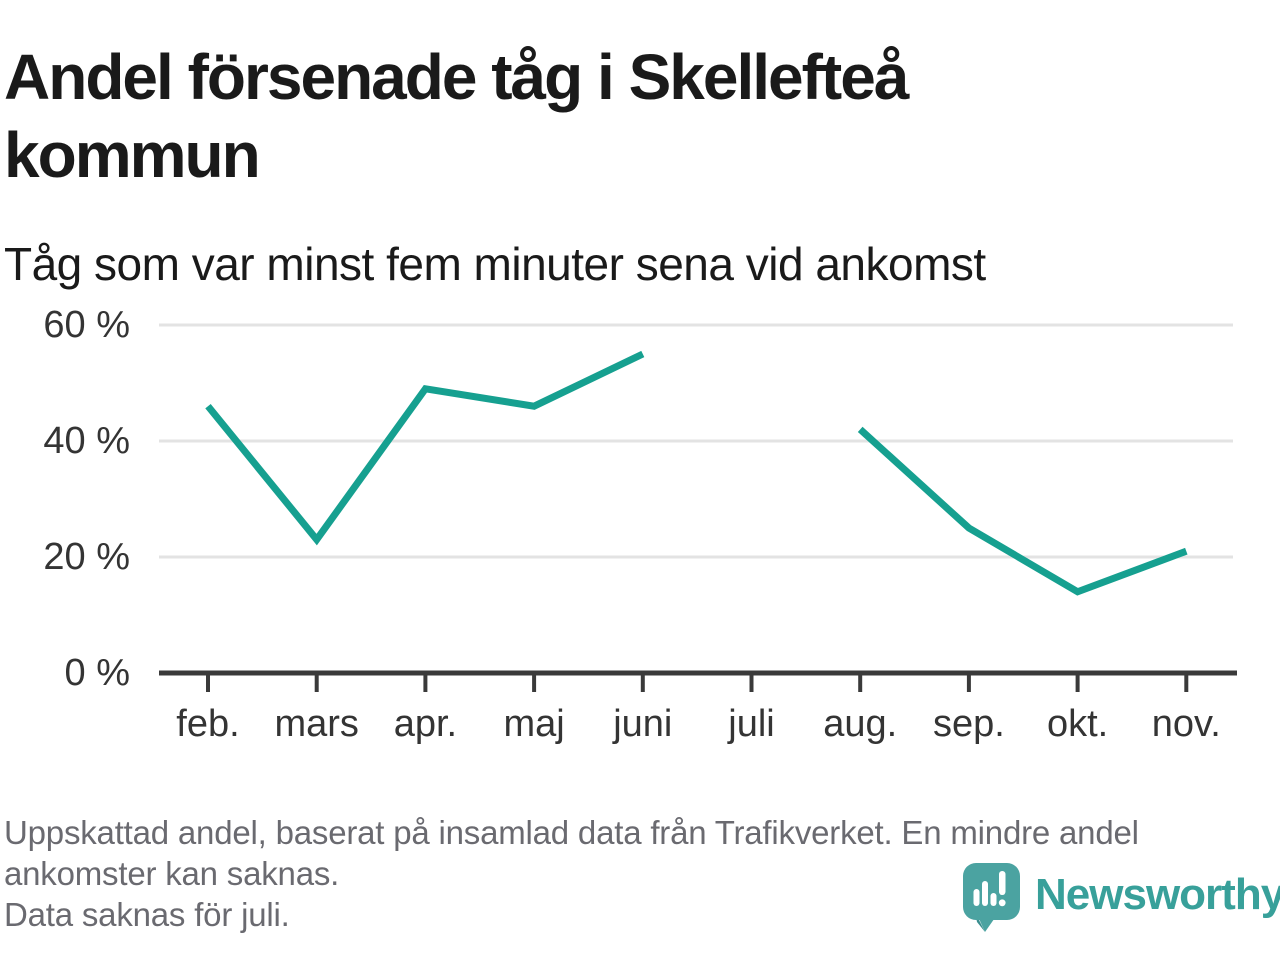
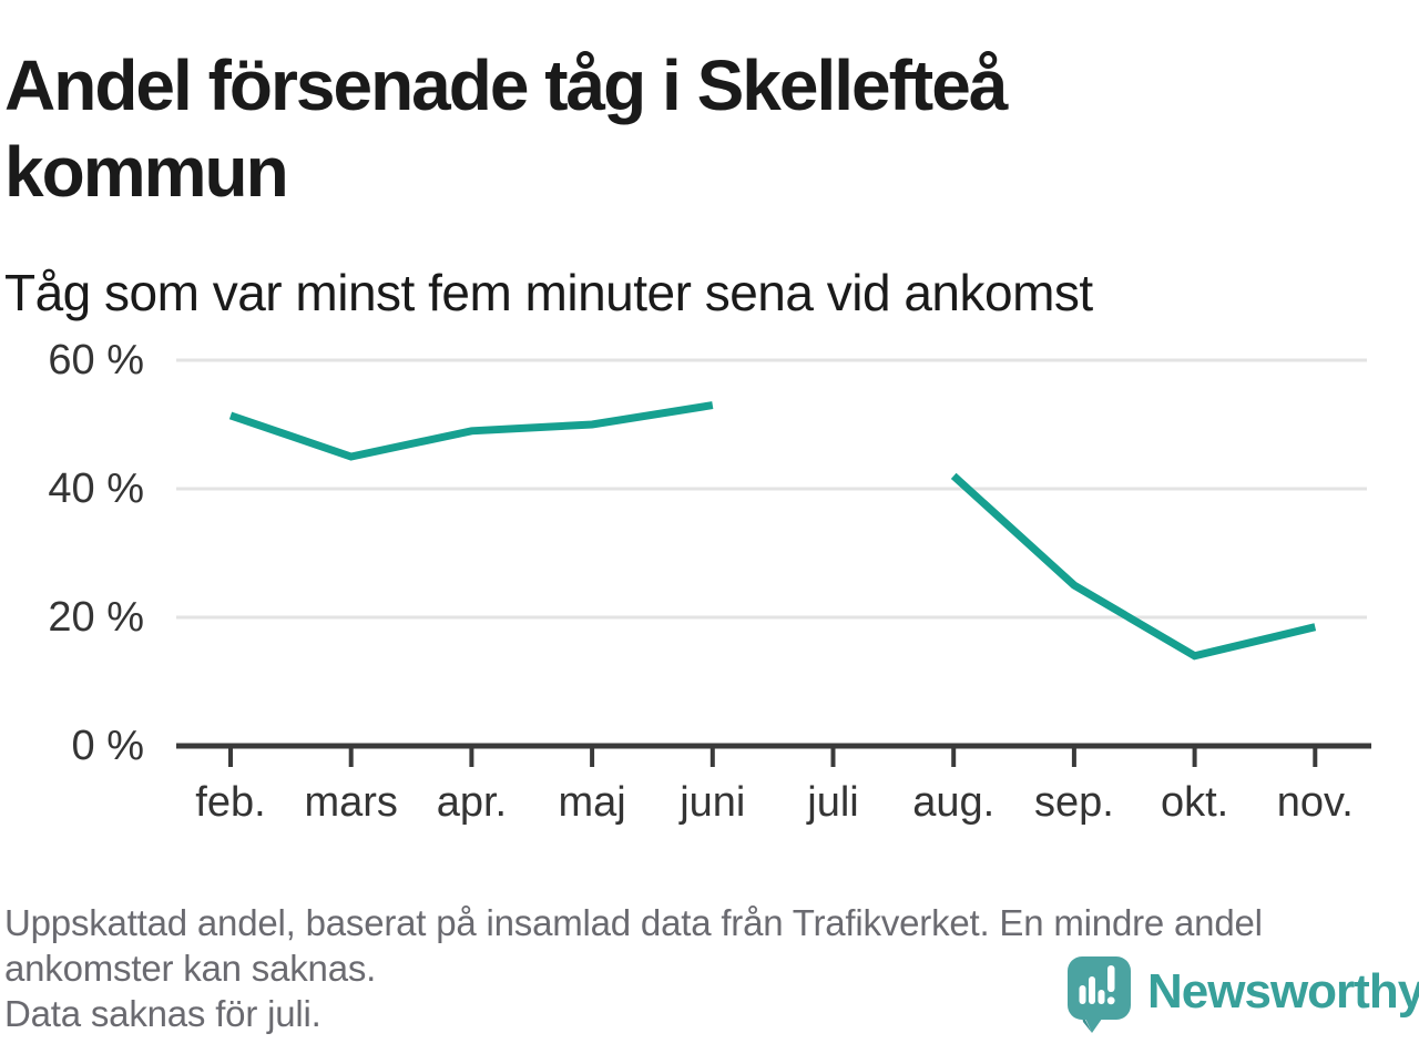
feb.: 46% -> 51%
mars: 23% -> 45%
maj: 46% -> 50%
juni: 55% -> 53%
nov.: 21% -> 18%
